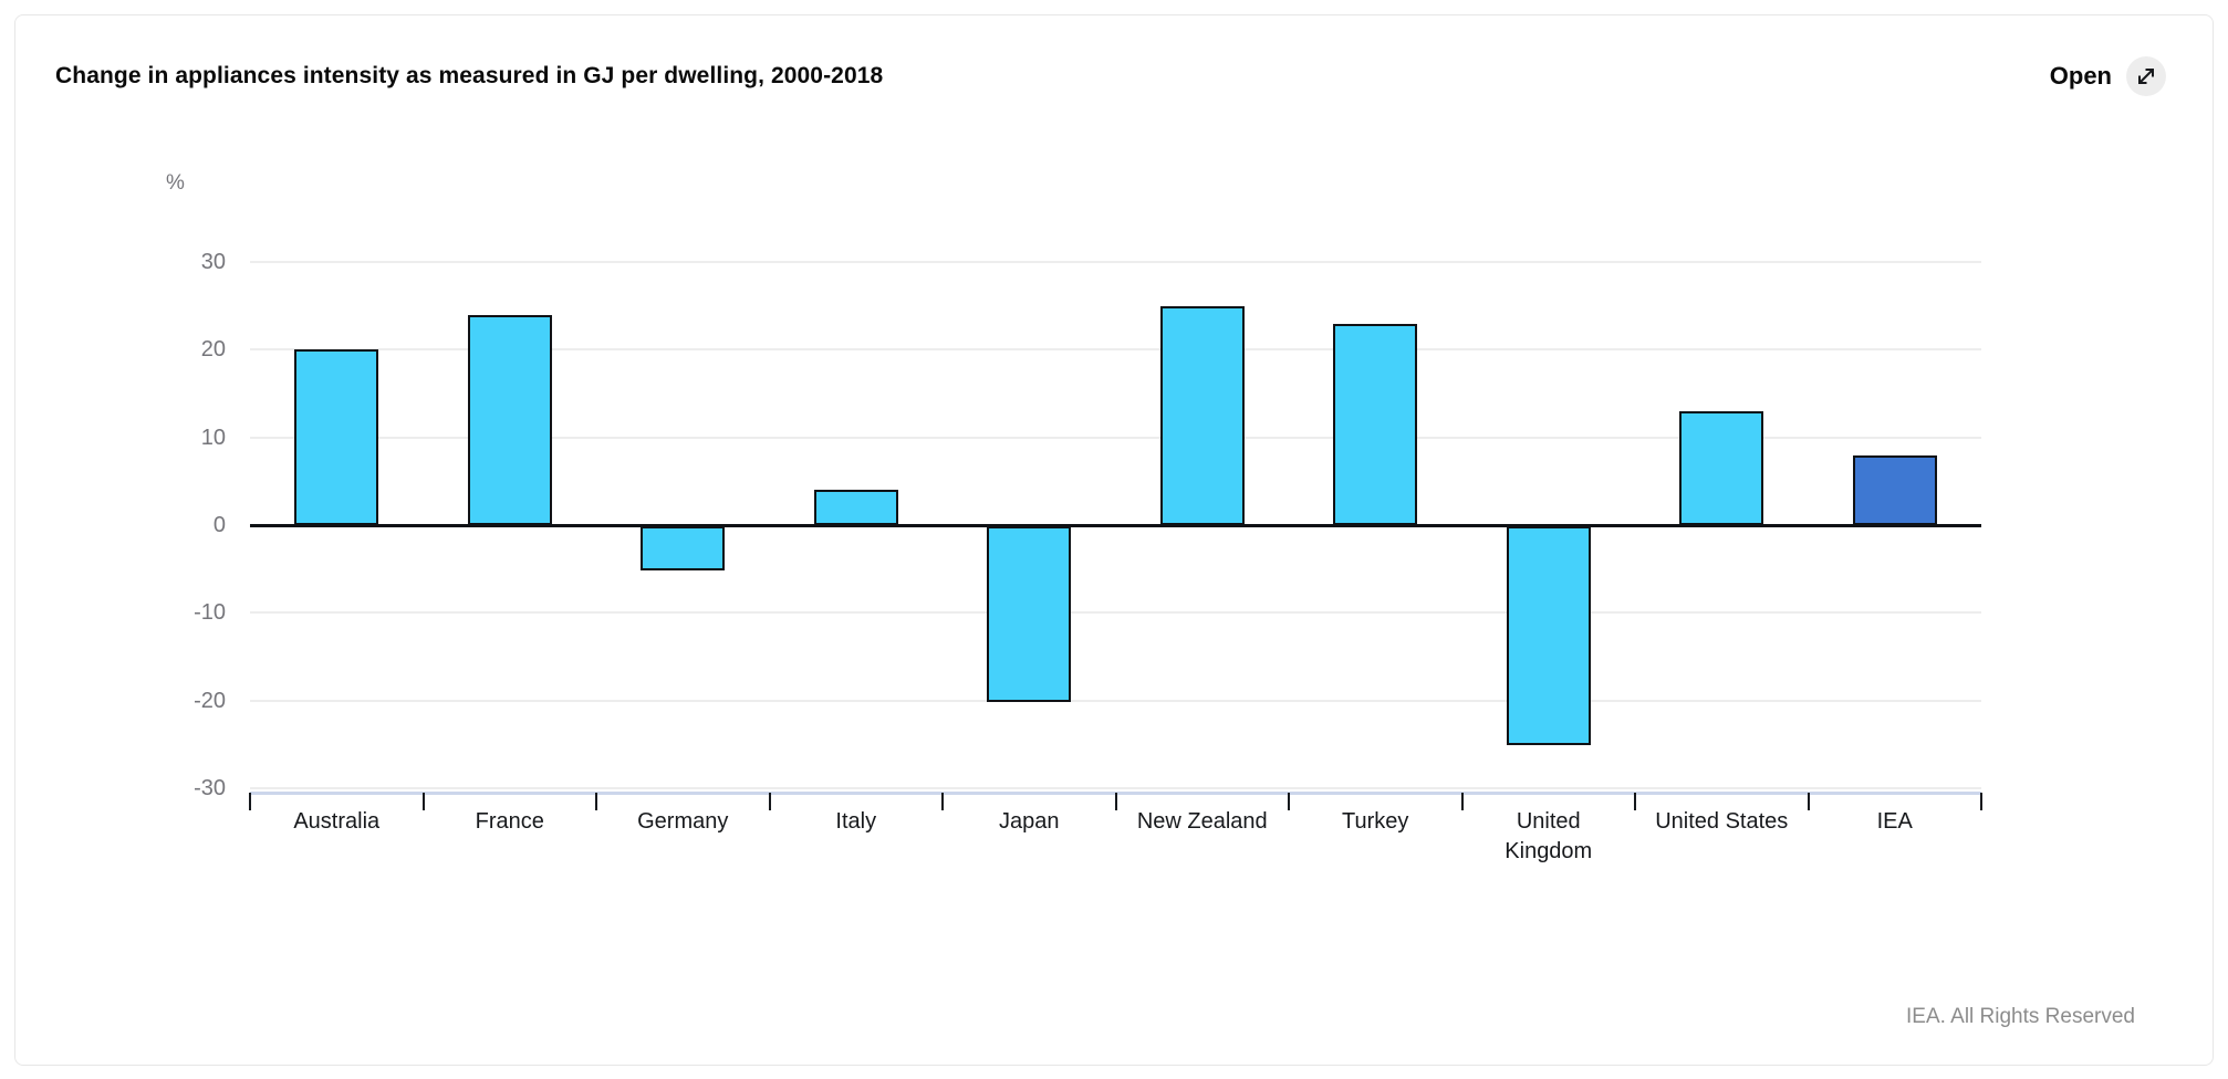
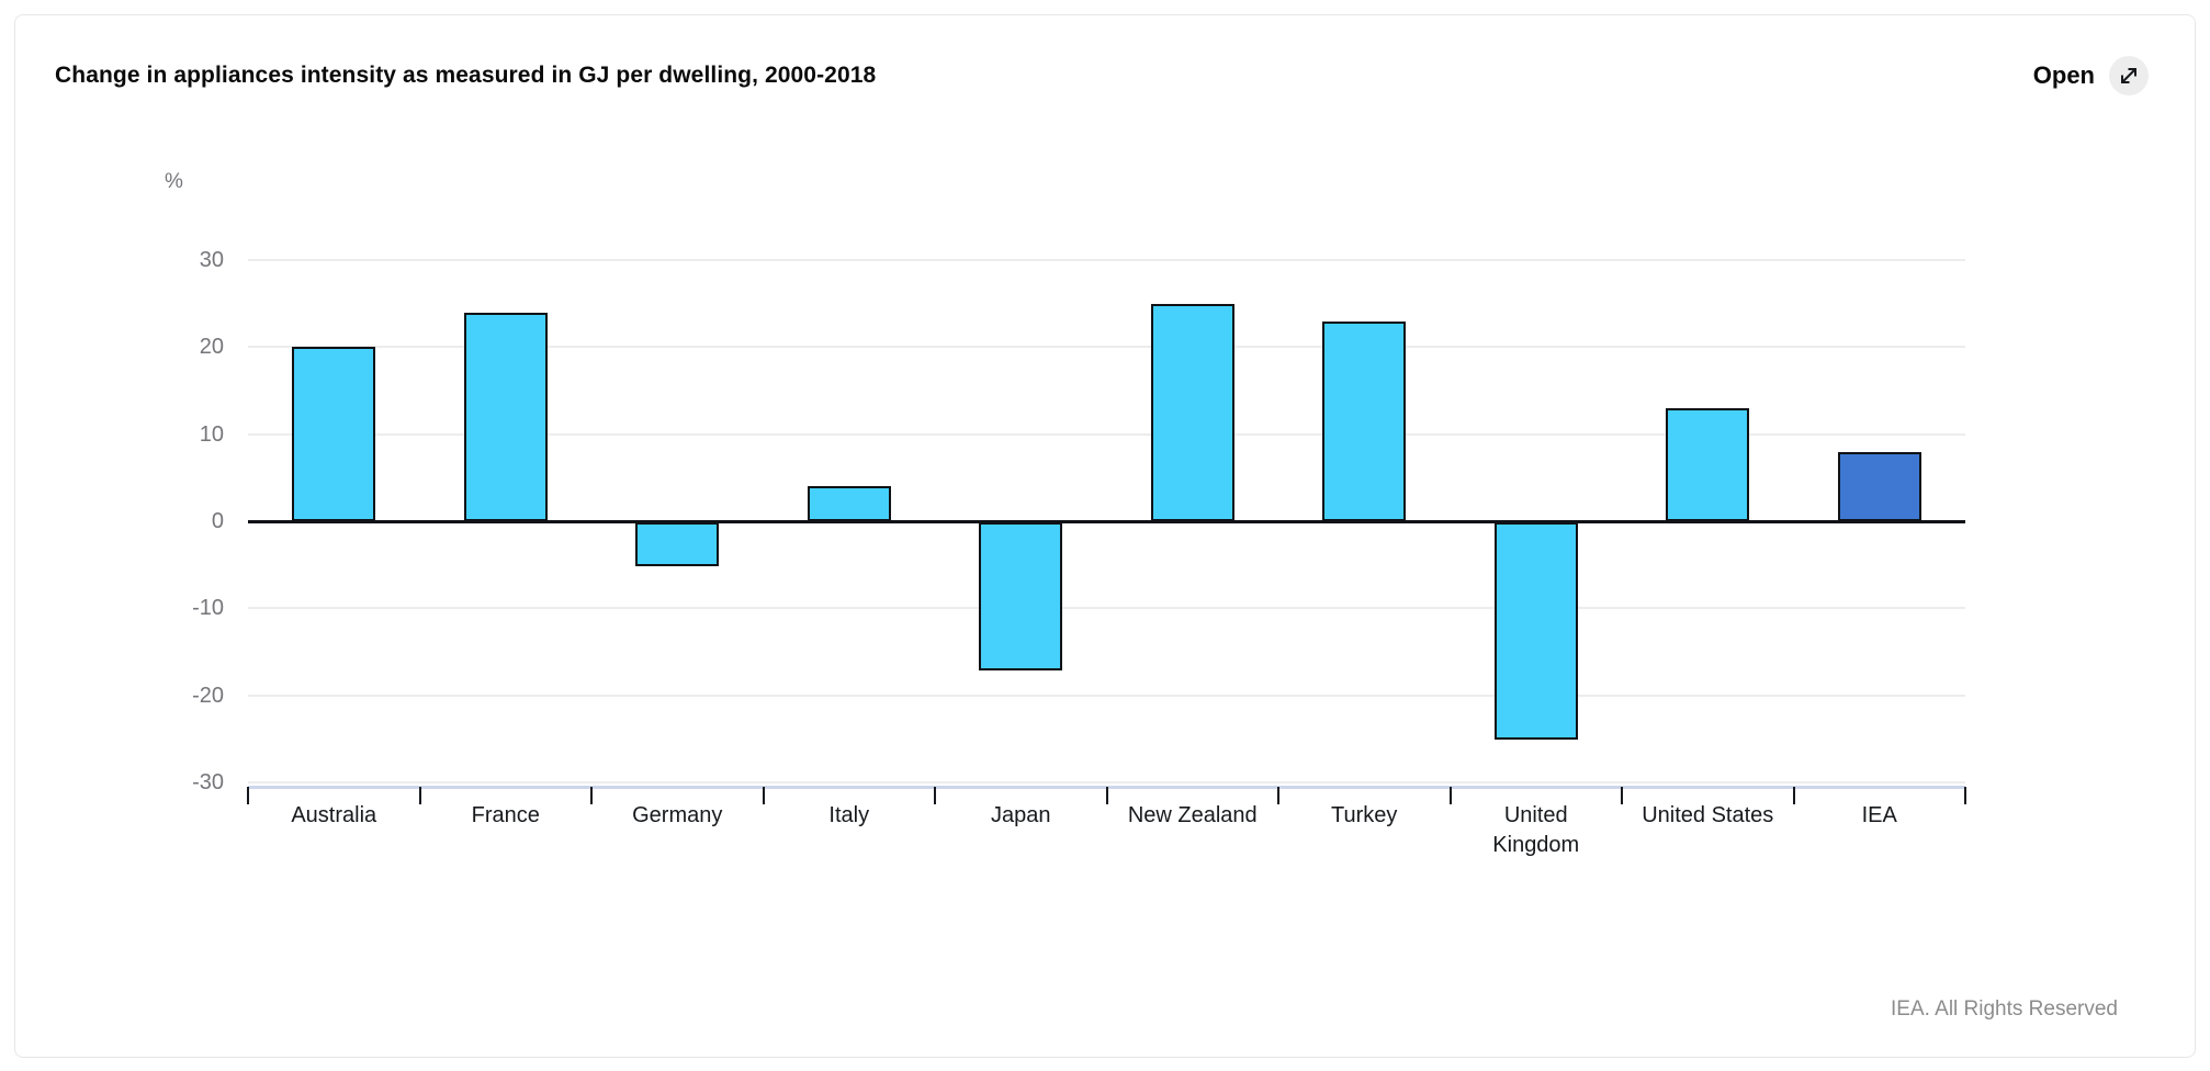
Japan: -20 -> -17
